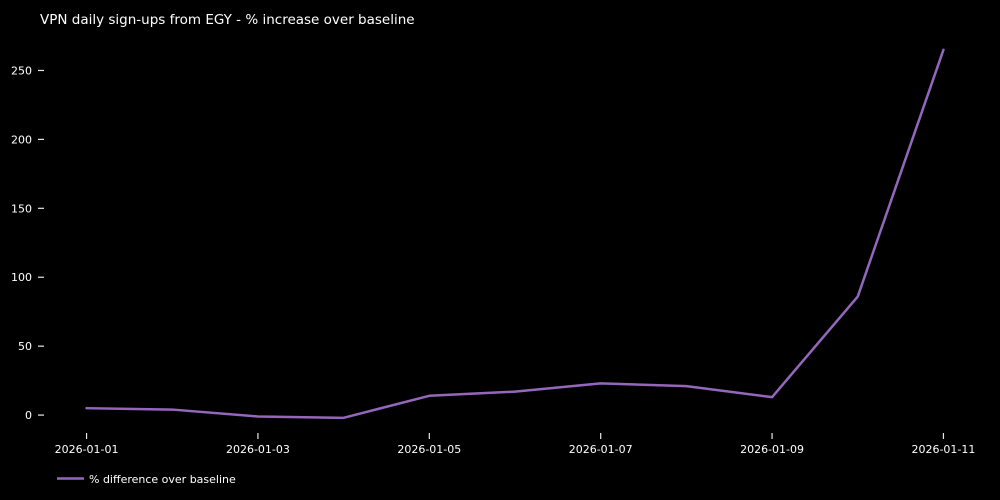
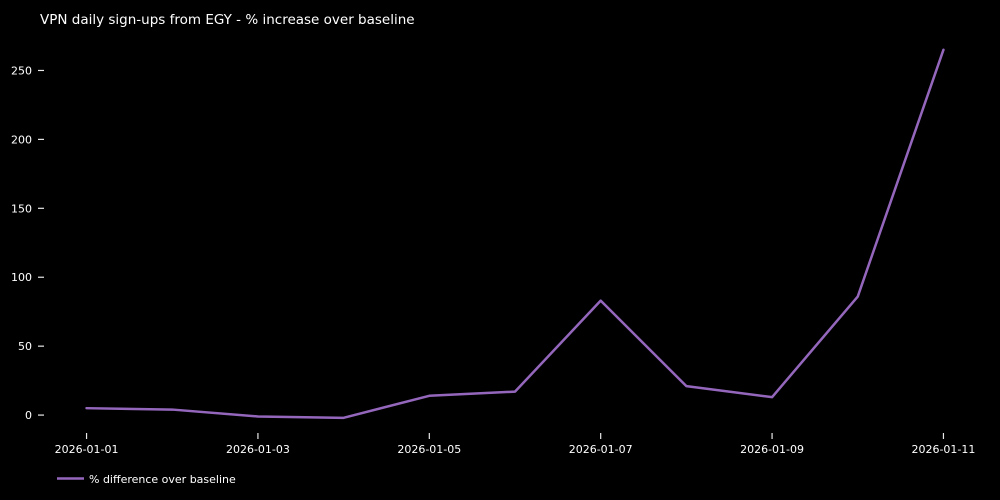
2026-01-07: 23 -> 83
